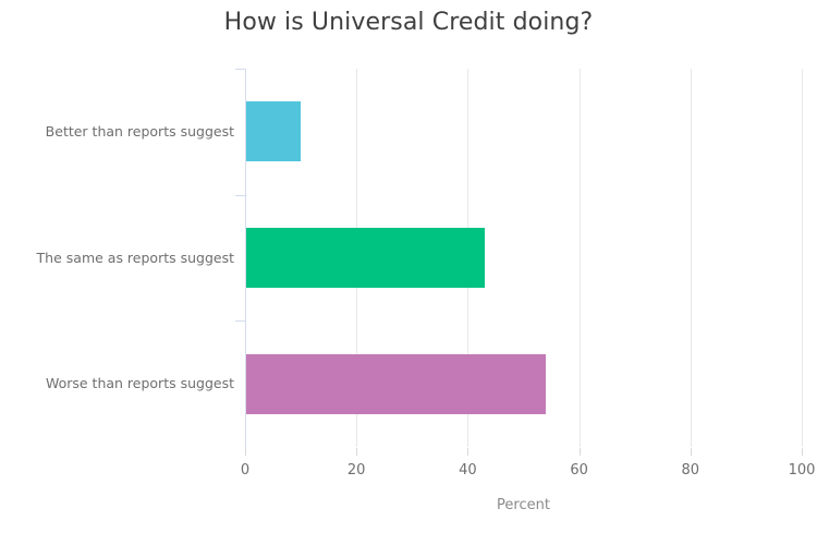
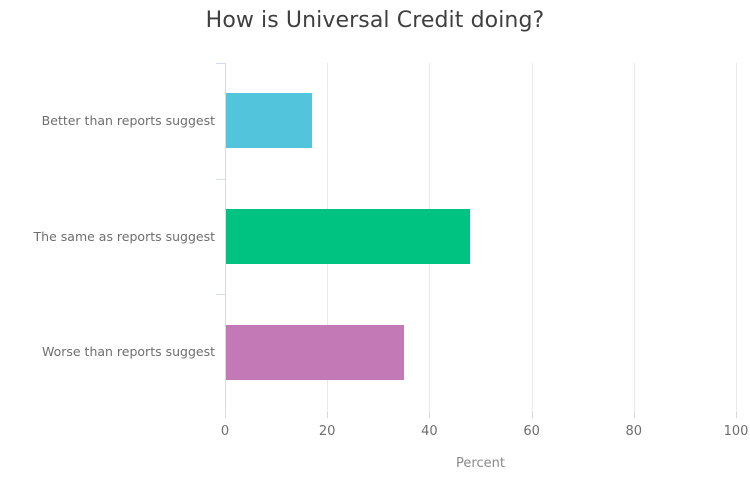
Better than reports suggest: 10 -> 17
The same as reports suggest: 43 -> 48
Worse than reports suggest: 54 -> 35
